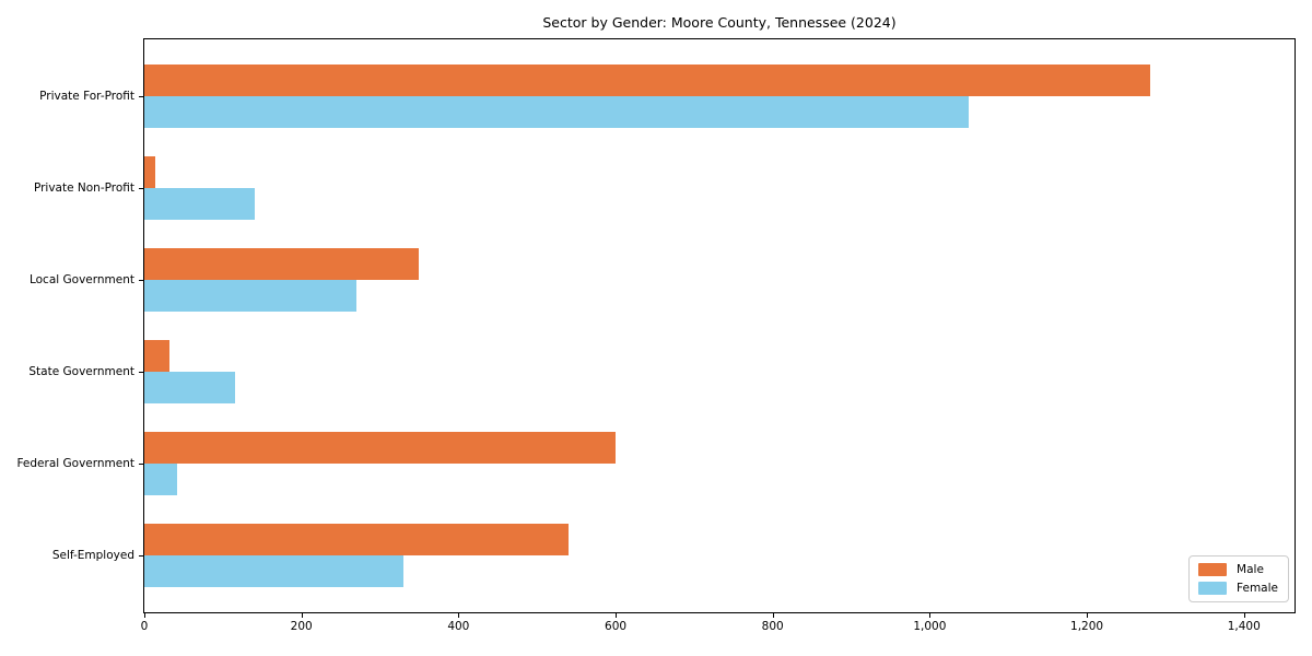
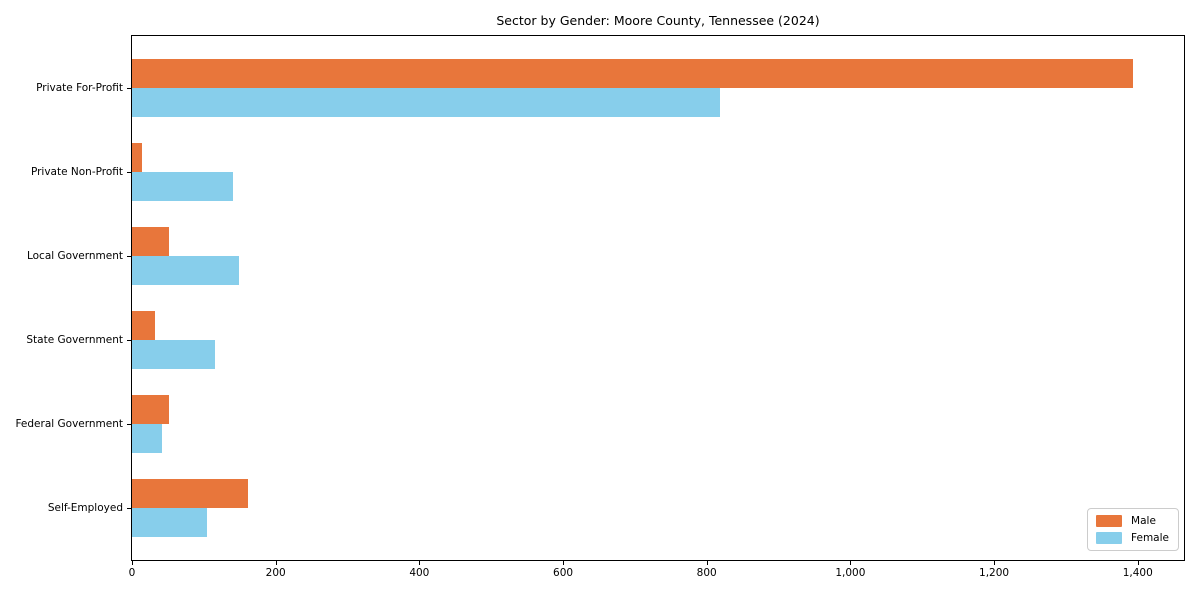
Male/Private For-Profit: 1280 -> 1390
Female/Private For-Profit: 1050 -> 820
Male/Local Government: 350 -> 50
Female/Local Government: 270 -> 150
Male/Federal Government: 600 -> 50
Male/Self-Employed: 540 -> 160
Female/Self-Employed: 330 -> 100
